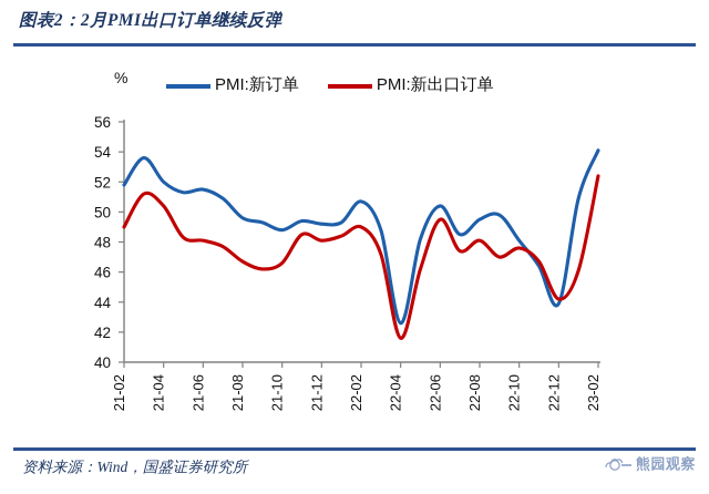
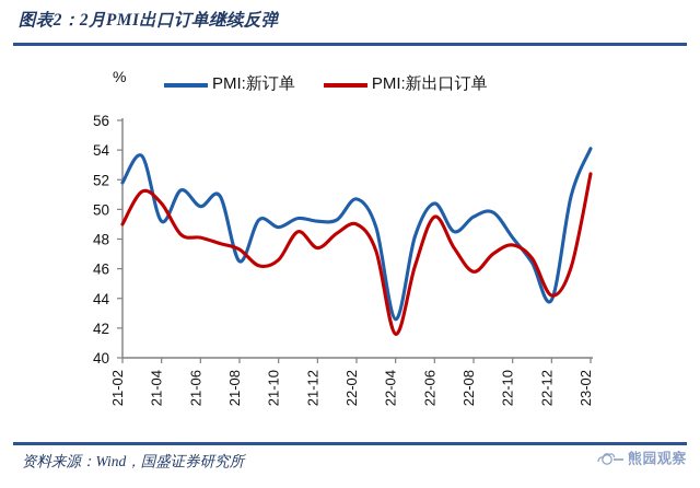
PMI:新订单/21-04: 52.0 -> 49.2
PMI:新订单/21-06: 51.5 -> 50.2
PMI:新订单/21-08: 49.6 -> 46.5
PMI:新出口订单/21-08: 46.7 -> 47.3
PMI:新出口订单/21-12: 48.1 -> 47.4
PMI:新出口订单/22-08: 48.1 -> 45.8
